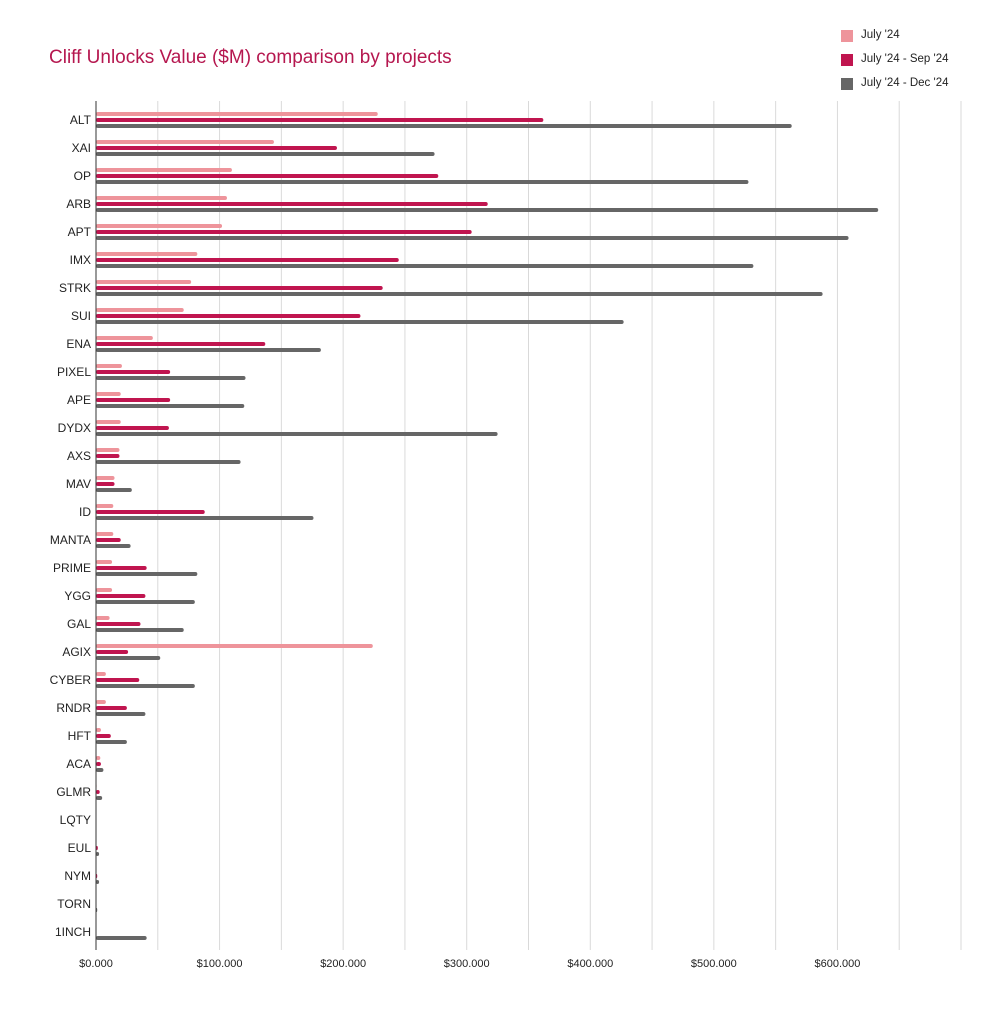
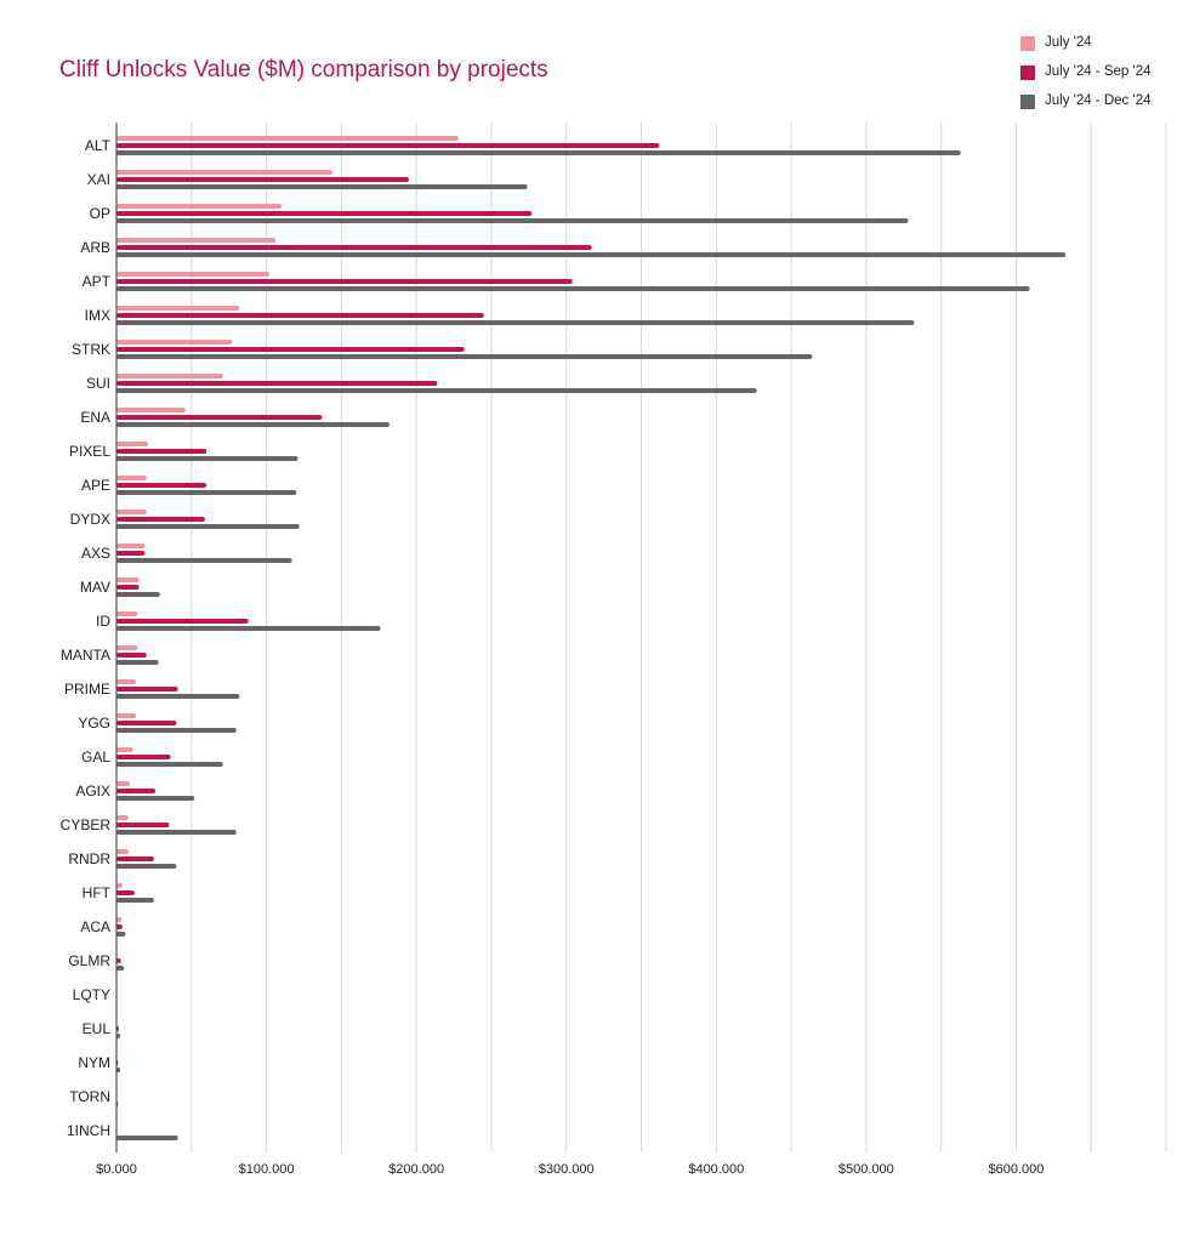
July '24 - Dec '24/STRK: $588 -> $464
July '24 - Dec '24/DYDX: $325 -> $122
July '24/AGIX: $224 -> $9
